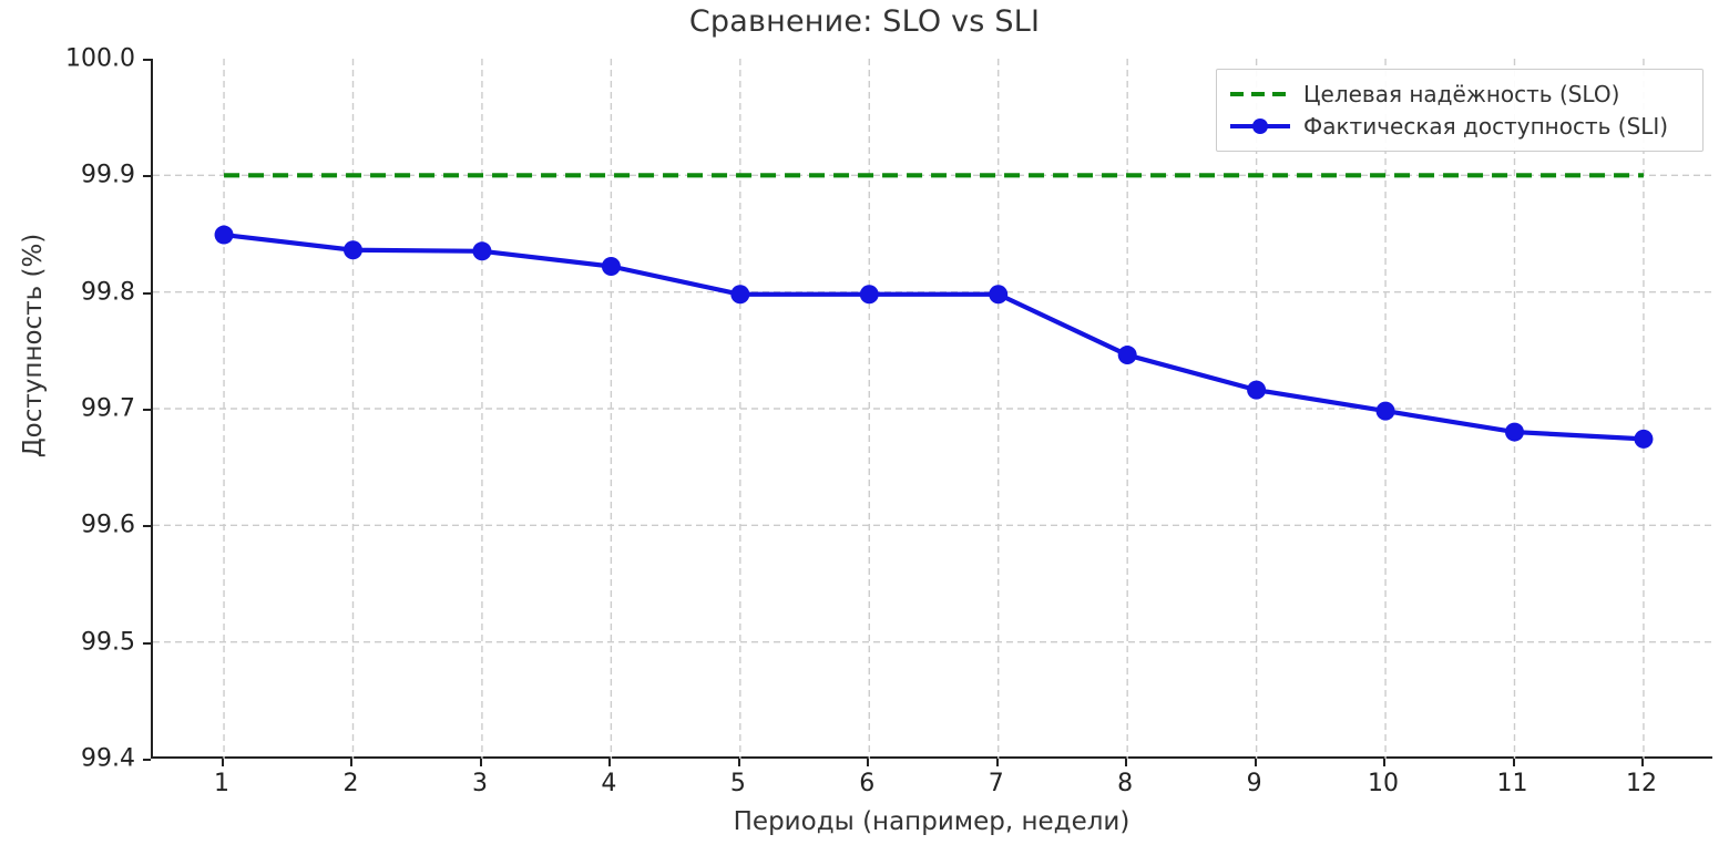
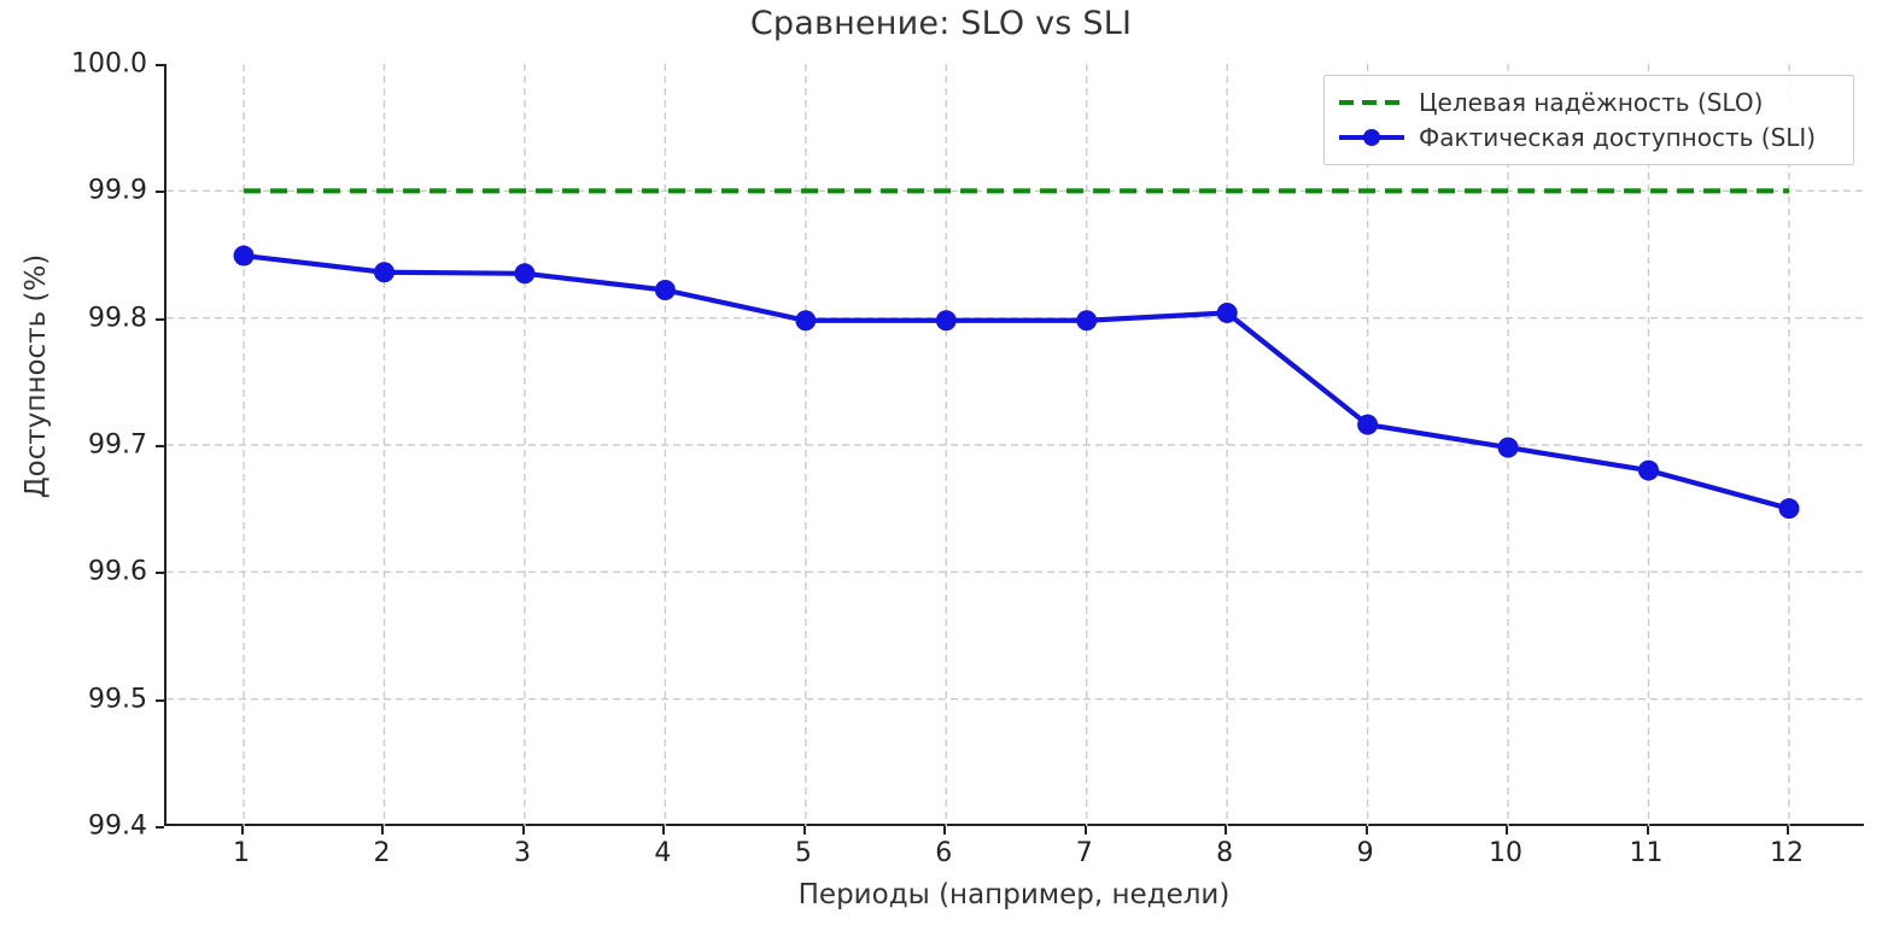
Фактическая доступность (SLI)/8: 99.746 -> 99.804
Фактическая доступность (SLI)/12: 99.674 -> 99.650
